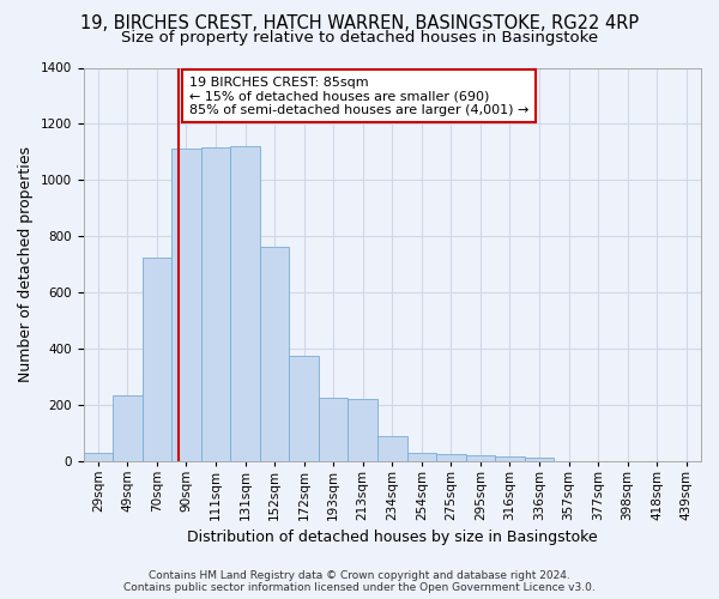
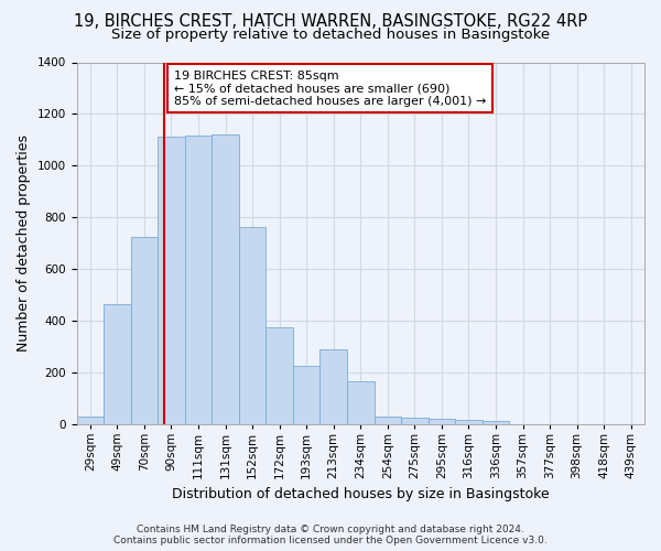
49sqm: 235 -> 465
213sqm: 220 -> 290
234sqm: 90 -> 165
